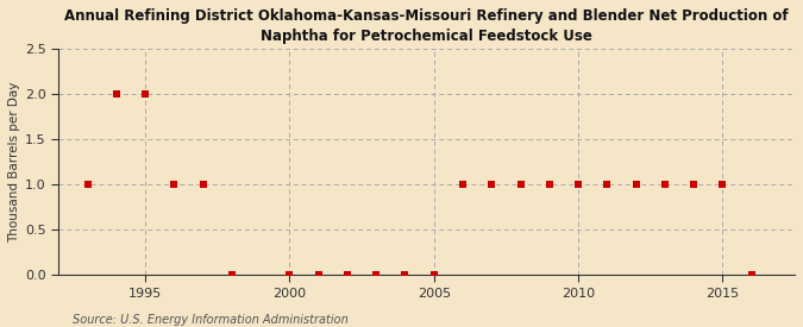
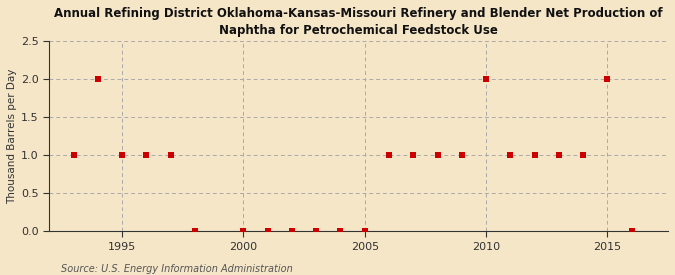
1995: 2 -> 1
2010: 1 -> 2
2015: 1 -> 2
